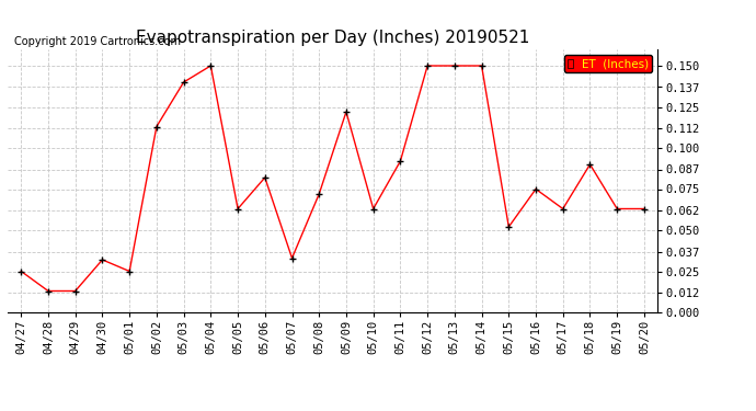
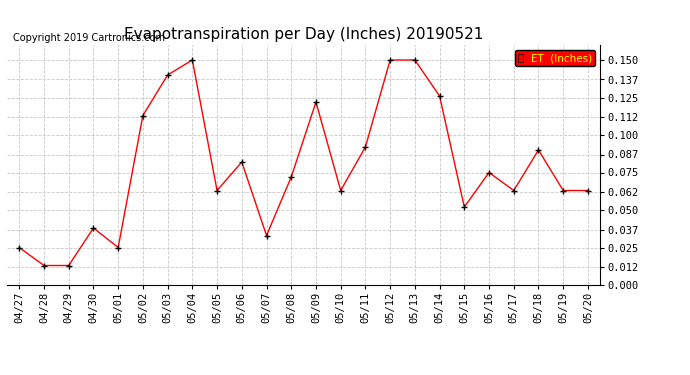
04/30: 0.032 -> 0.038
05/14: 0.150 -> 0.126
